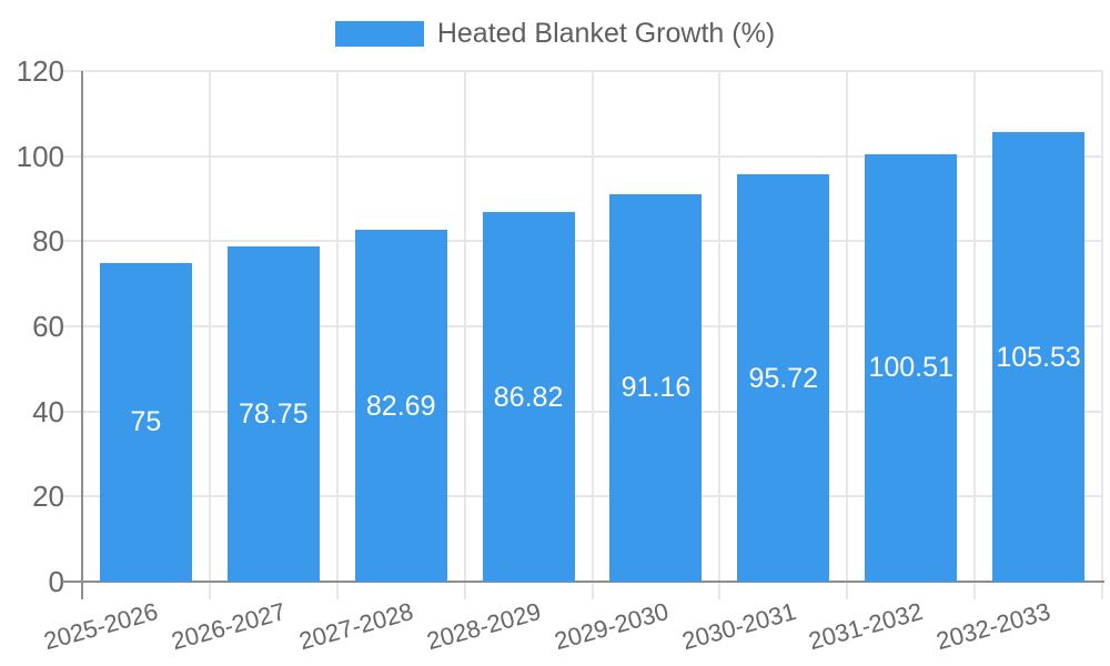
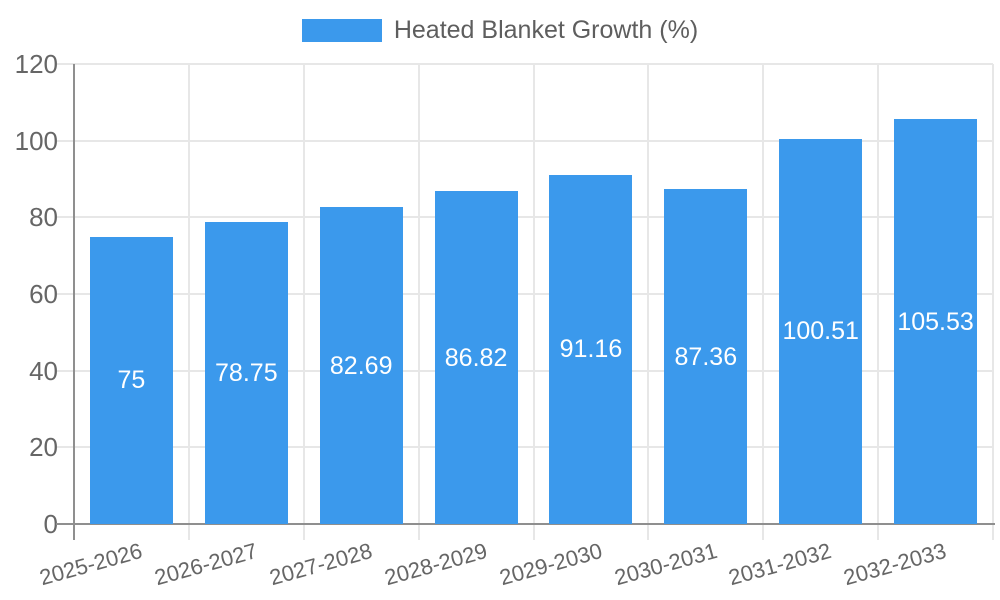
2030-2031: 95.72 -> 87.36
